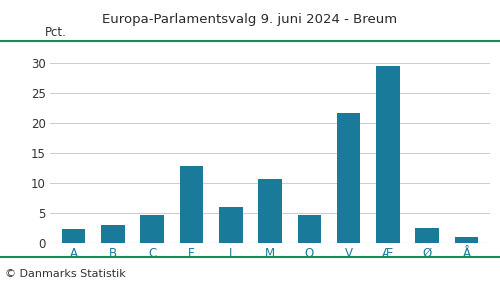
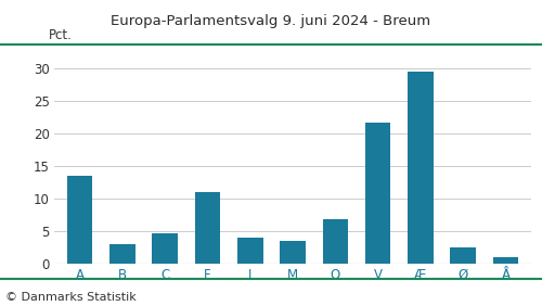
A: 2.2 -> 13.4
F: 12.8 -> 11.0
I: 6.0 -> 4.0
M: 10.6 -> 3.5
O: 4.6 -> 6.8
